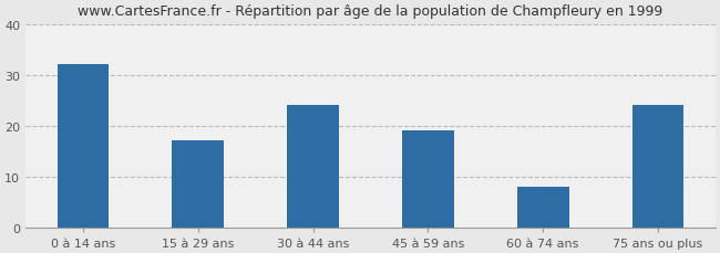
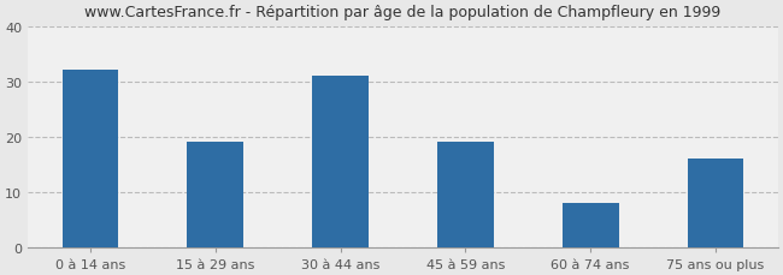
15 à 29 ans: 17 -> 19
30 à 44 ans: 24 -> 31
75 ans ou plus: 24 -> 16
